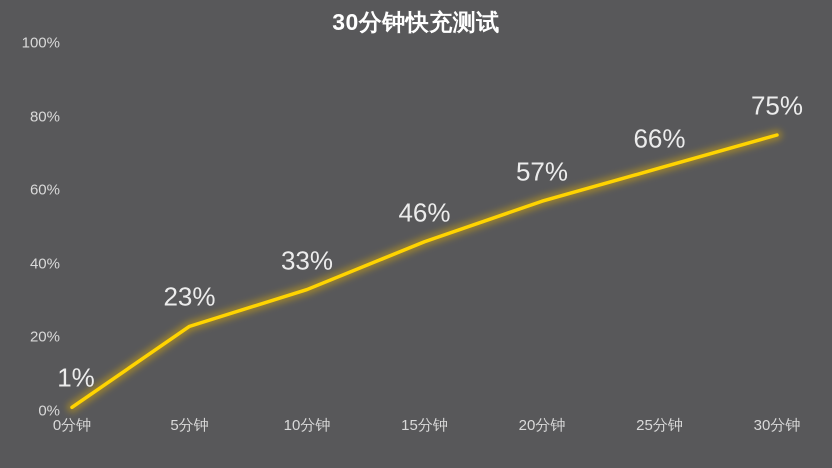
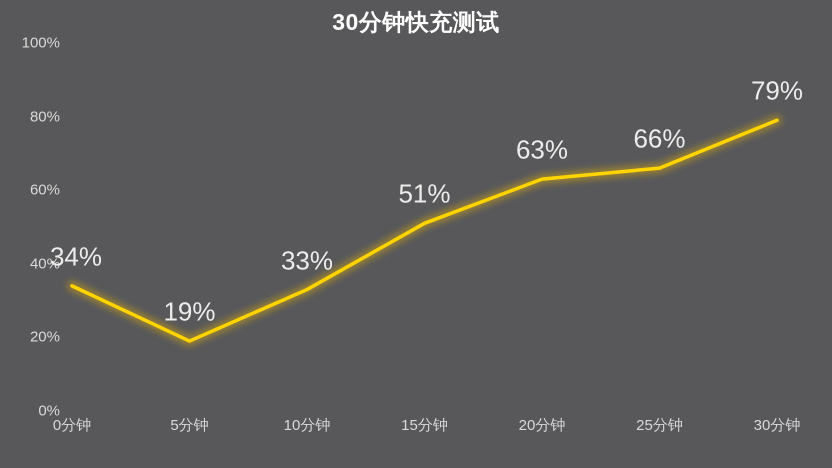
0分钟: 1% -> 34%
5分钟: 23% -> 19%
15分钟: 46% -> 51%
20分钟: 57% -> 63%
30分钟: 75% -> 79%
